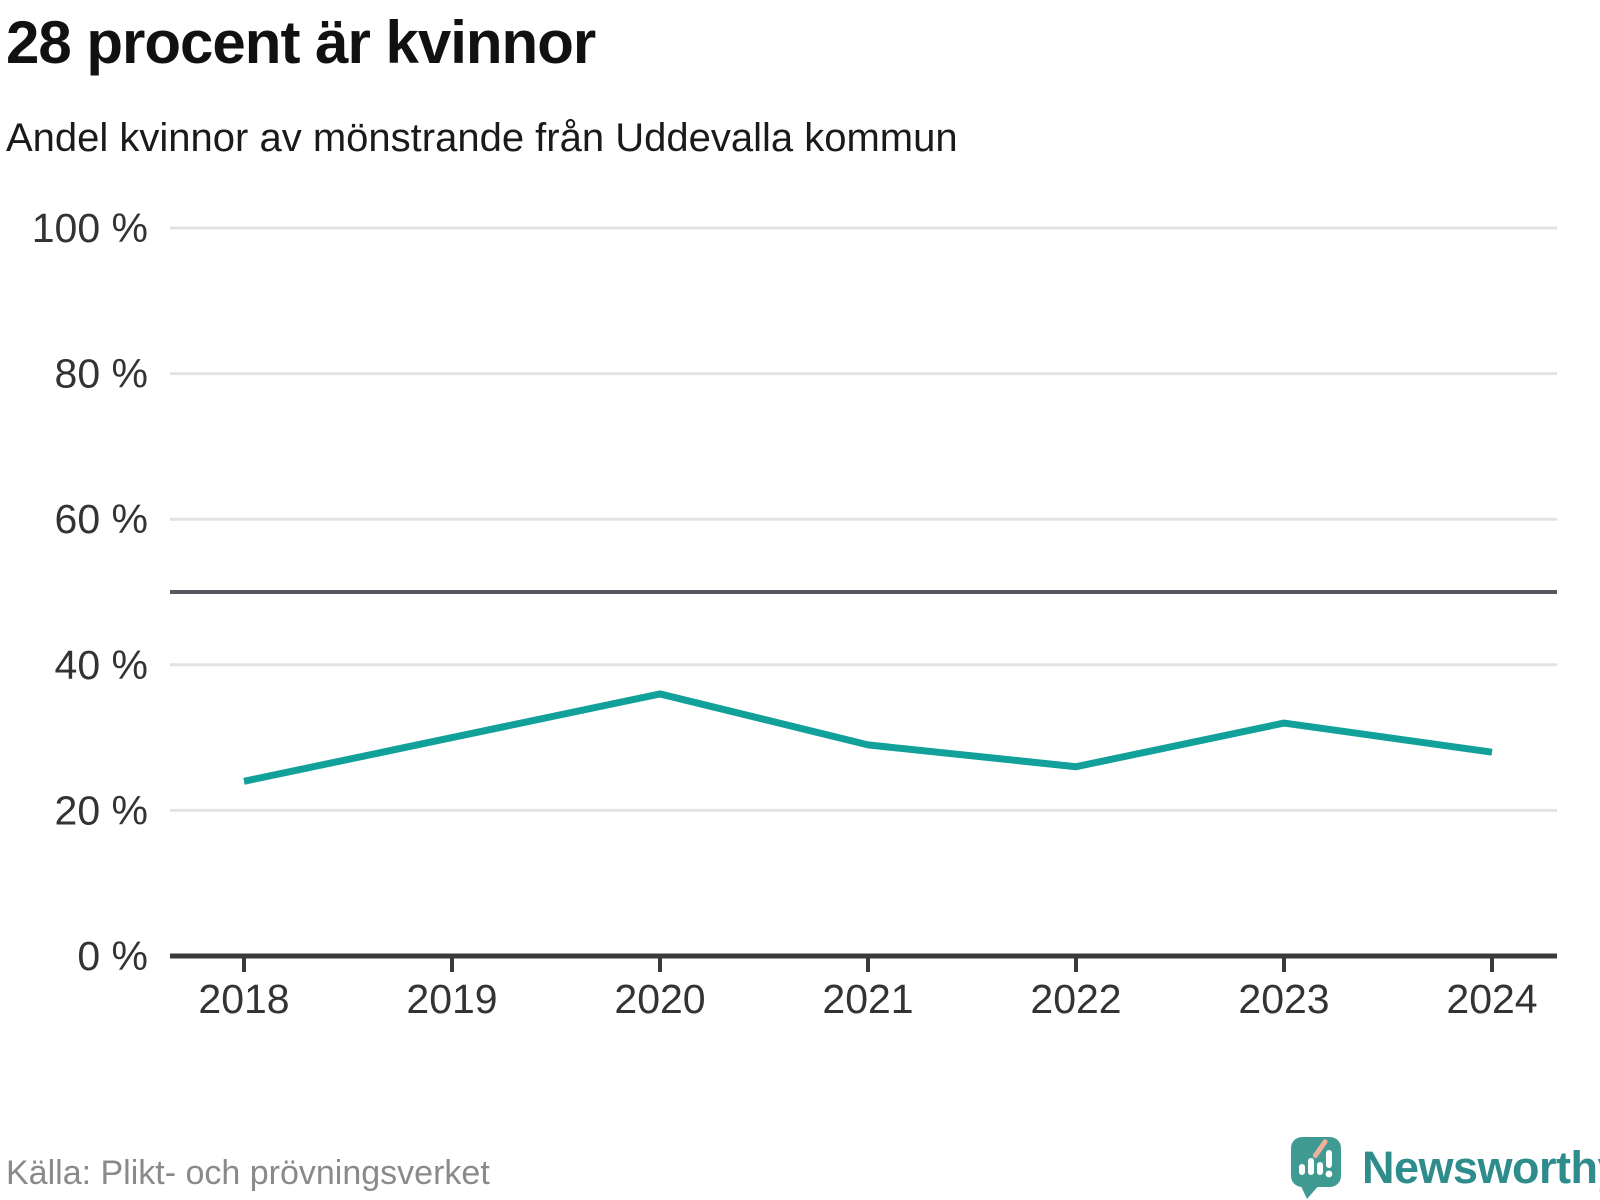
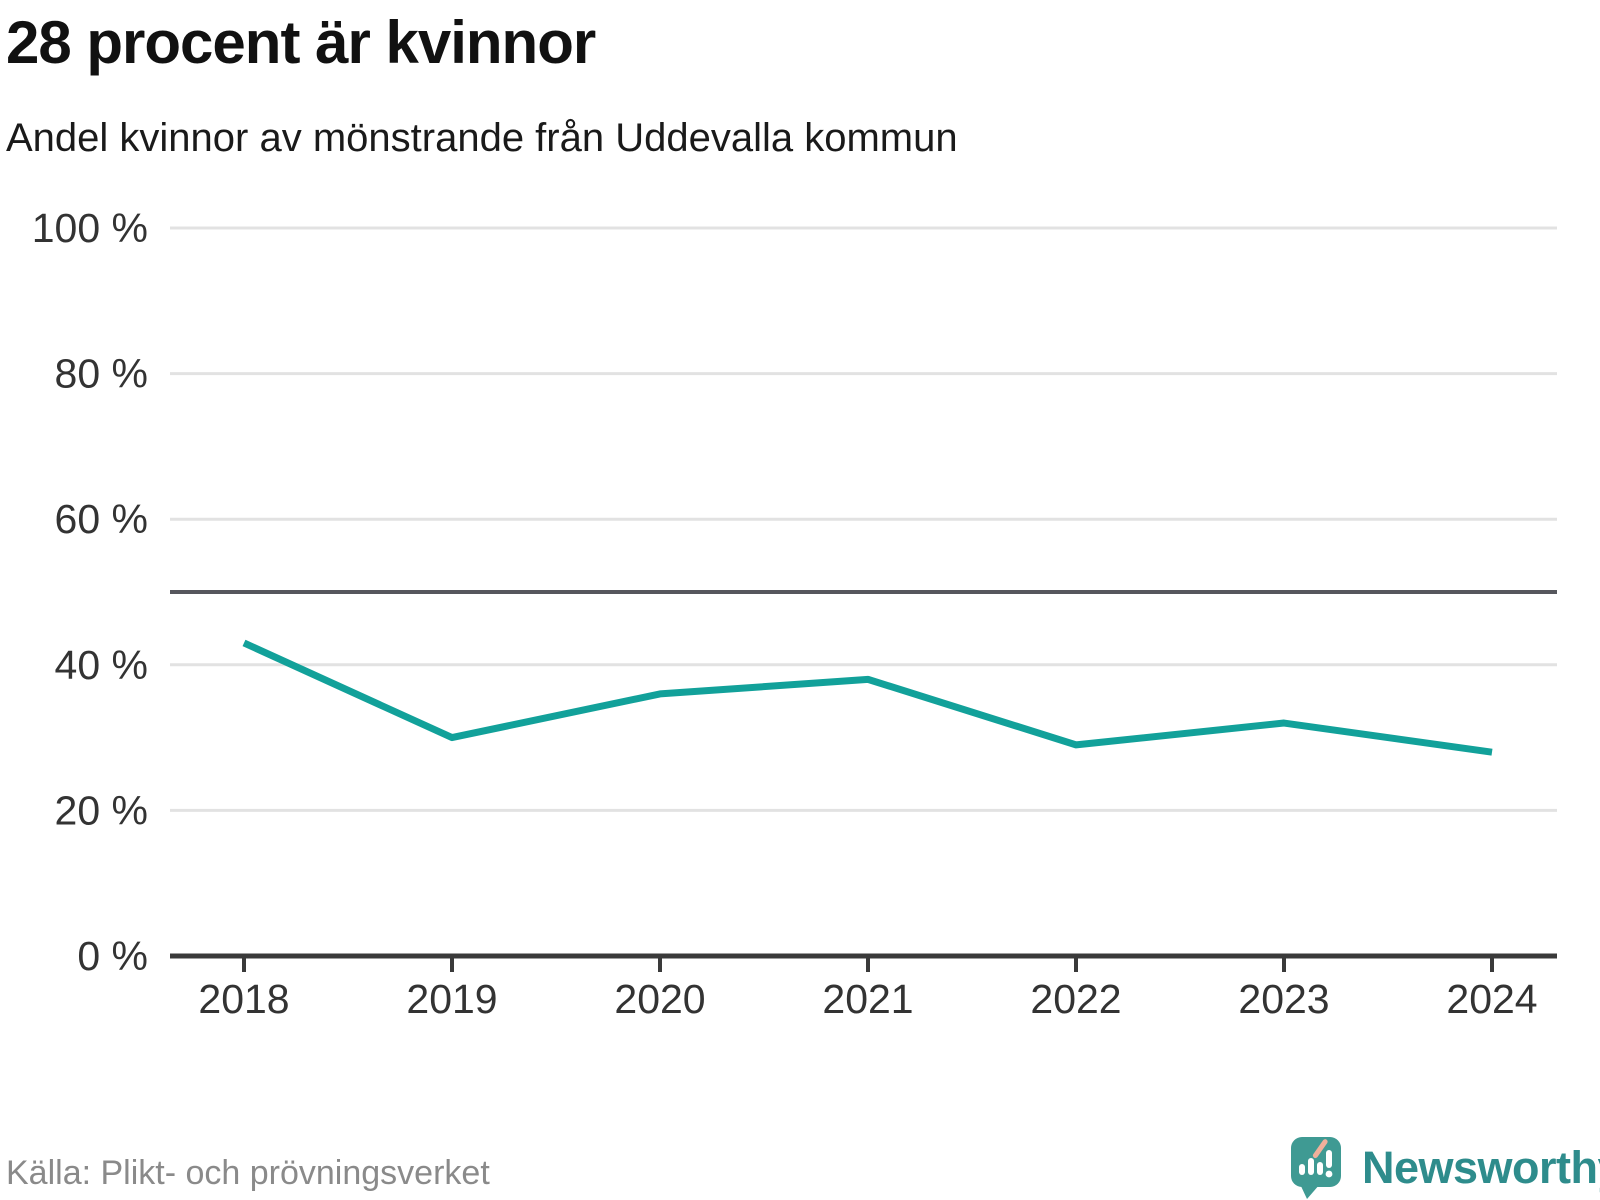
2018: 24% -> 43%
2021: 29% -> 38%
2022: 26% -> 29%
